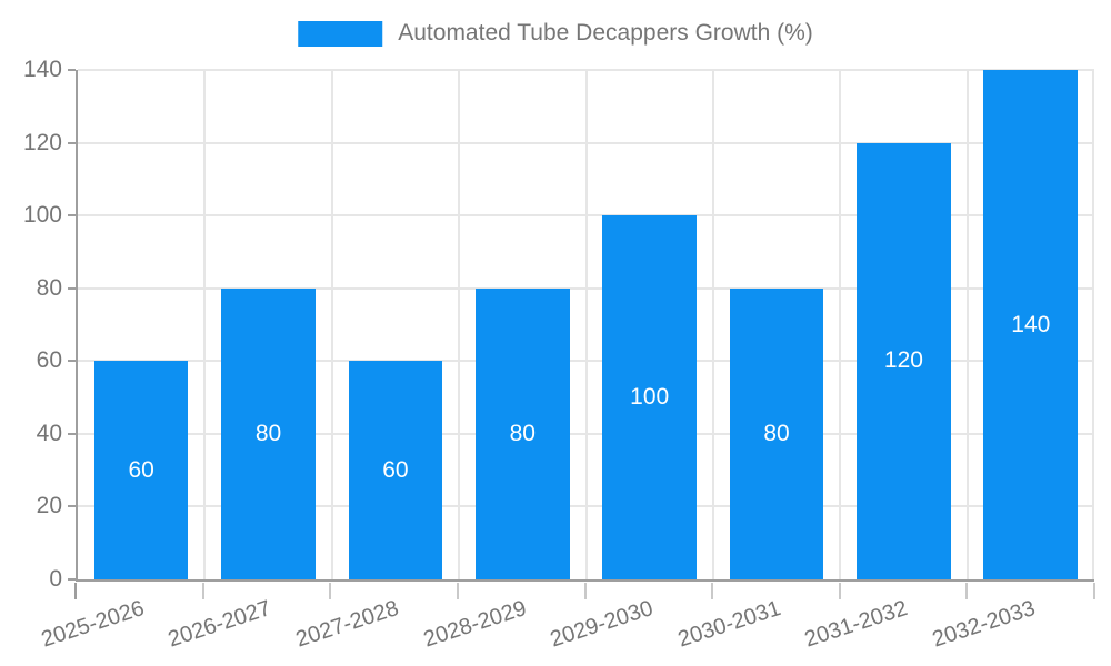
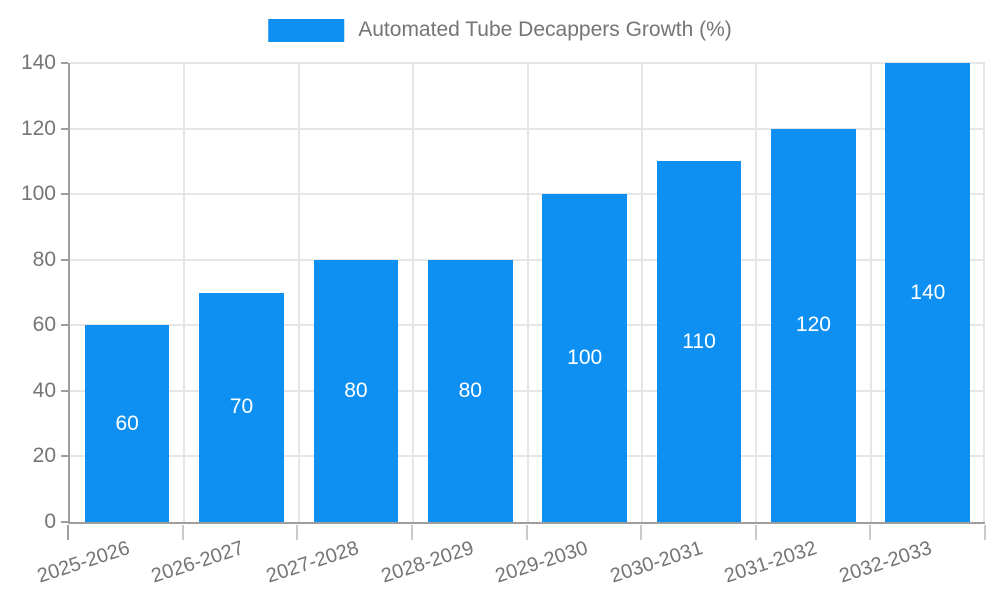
2026-2027: 80 -> 70
2027-2028: 60 -> 80
2030-2031: 80 -> 110
